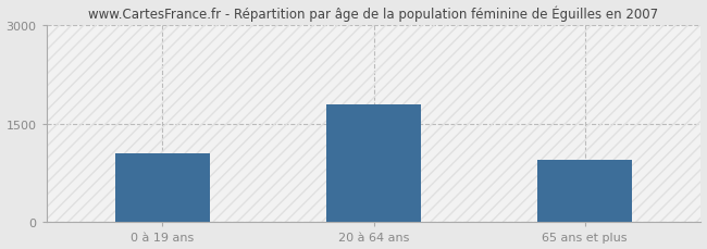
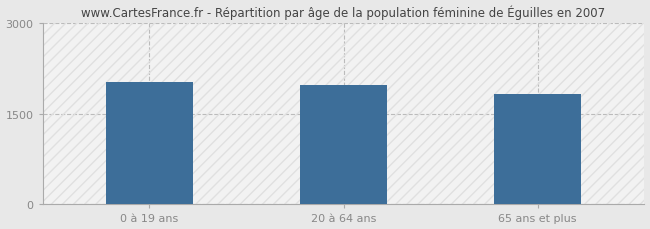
0 à 19 ans: 1050 -> 2020
20 à 64 ans: 1800 -> 1980
65 ans et plus: 950 -> 1820
